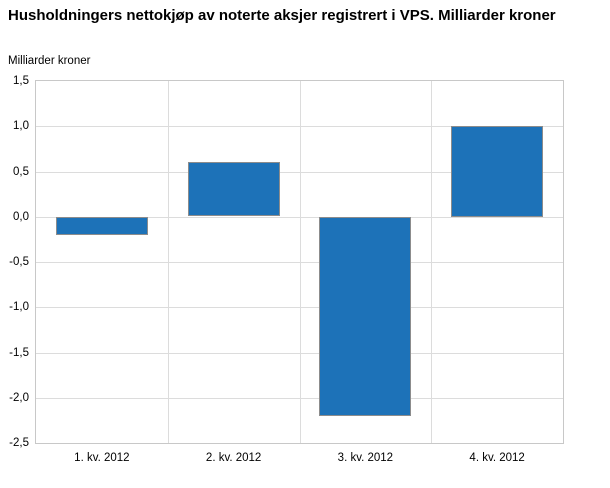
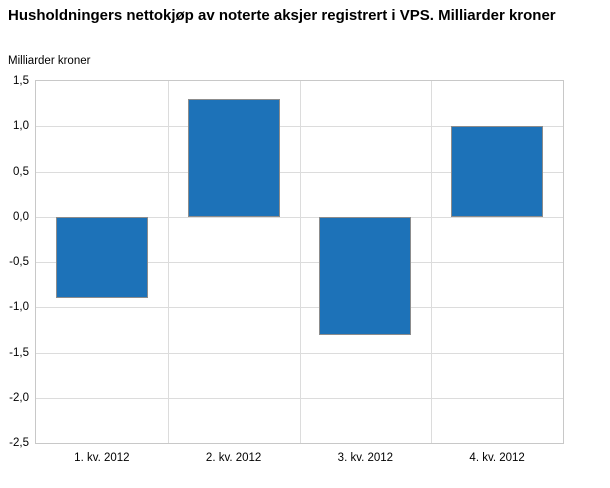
1. kv. 2012: -0,2 -> -0,9
2. kv. 2012: 0,6 -> 1,3
3. kv. 2012: -2,2 -> -1,3
